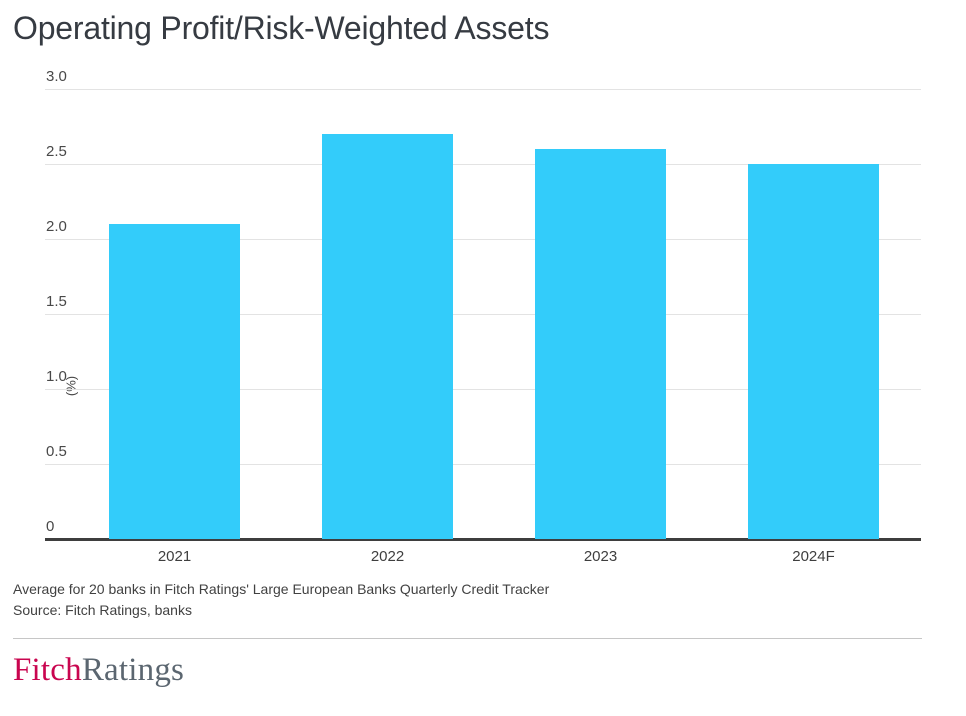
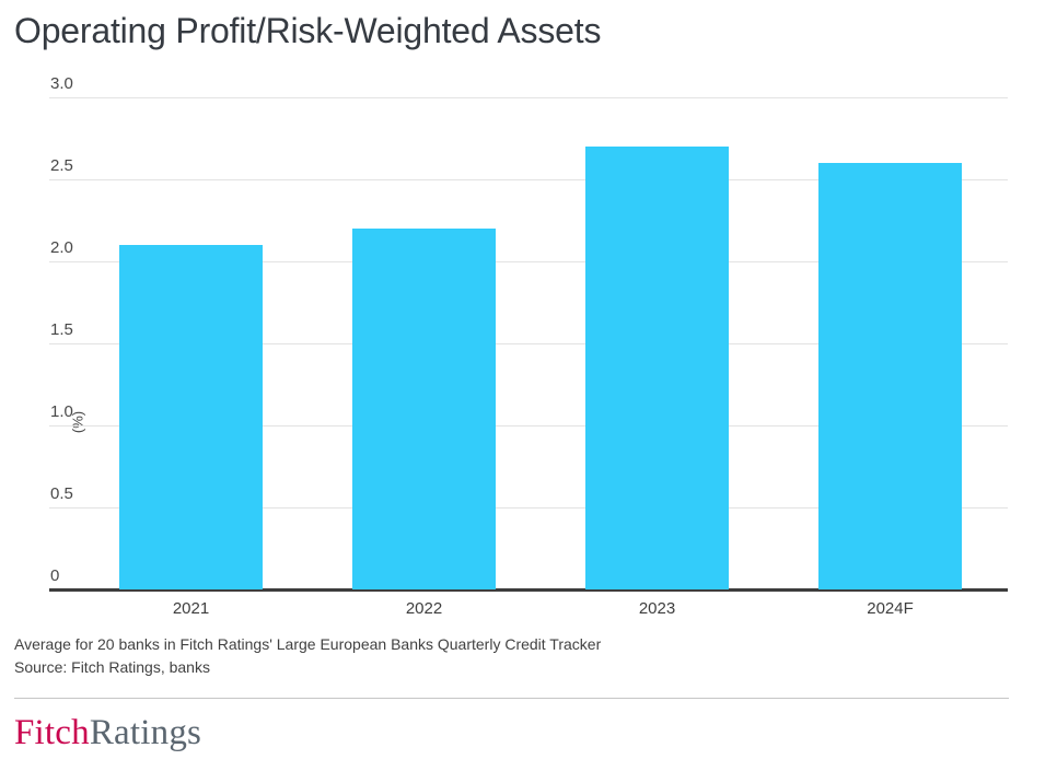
2022: 2.7 -> 2.2
2023: 2.6 -> 2.7
2024F: 2.5 -> 2.6
